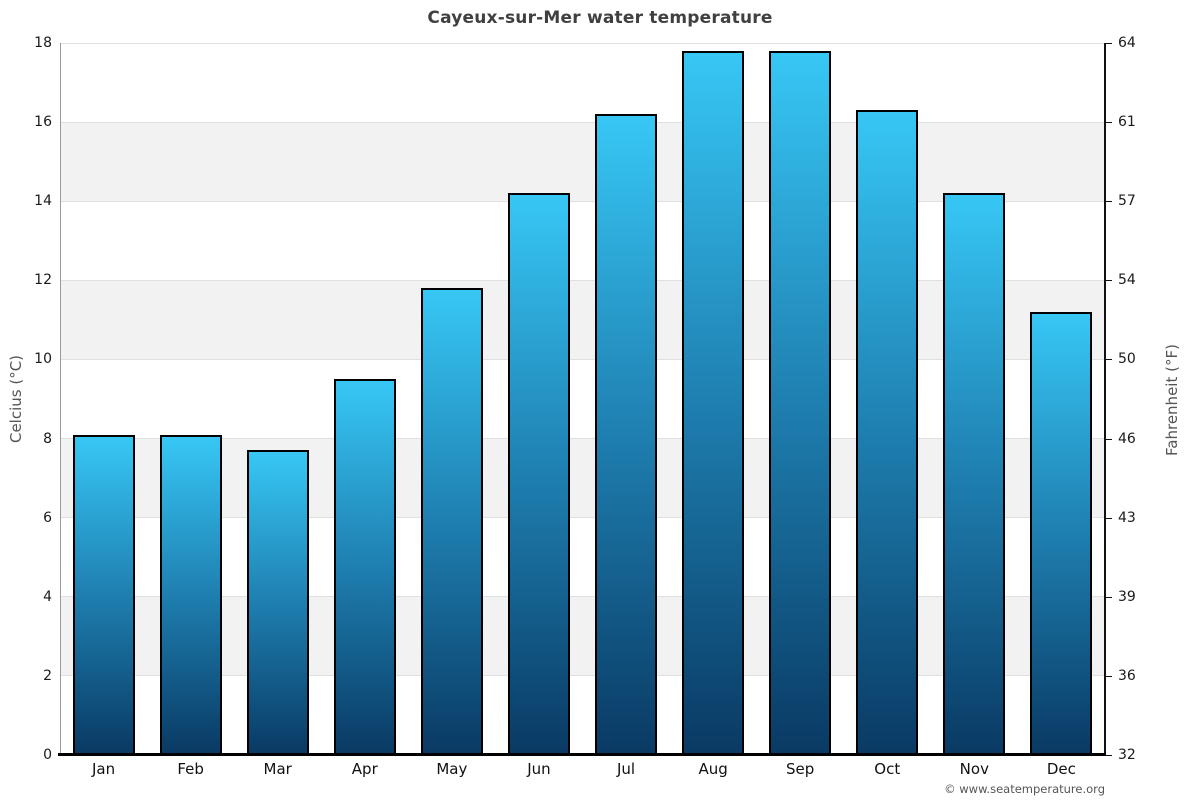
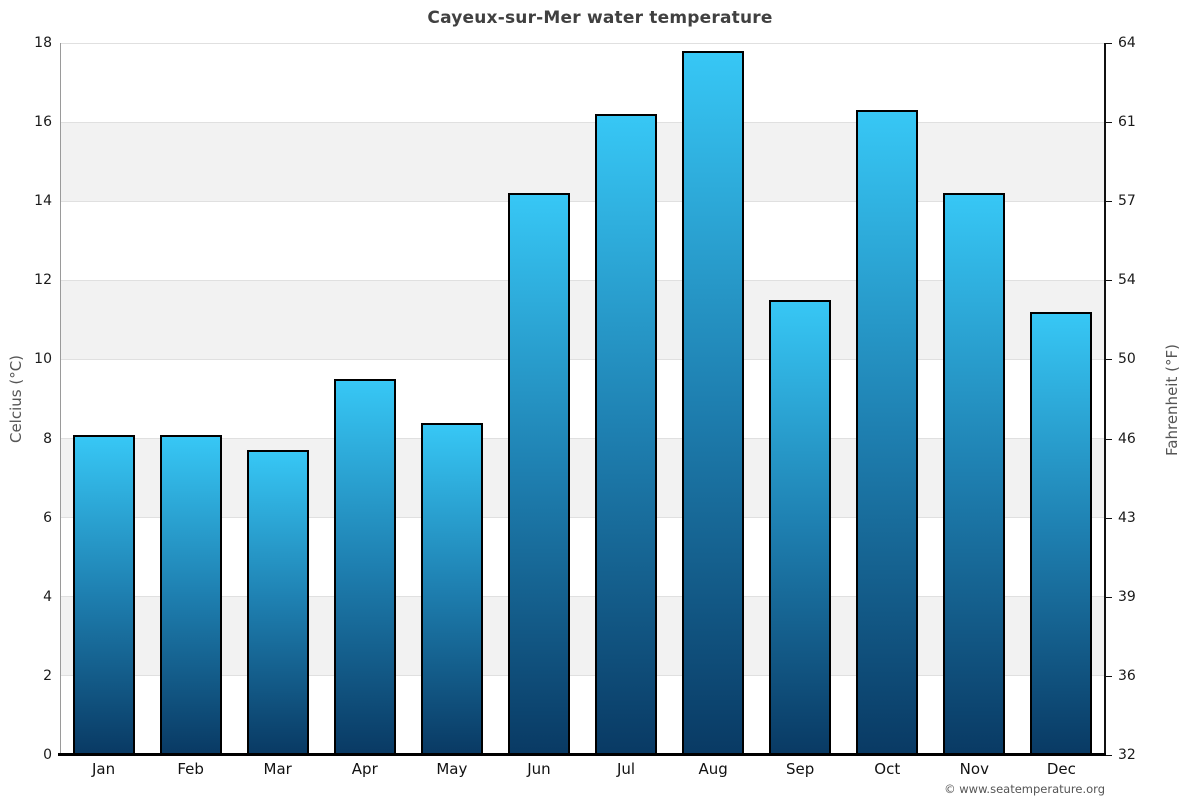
May: 11.8 -> 8.4
Sep: 17.8 -> 11.5
